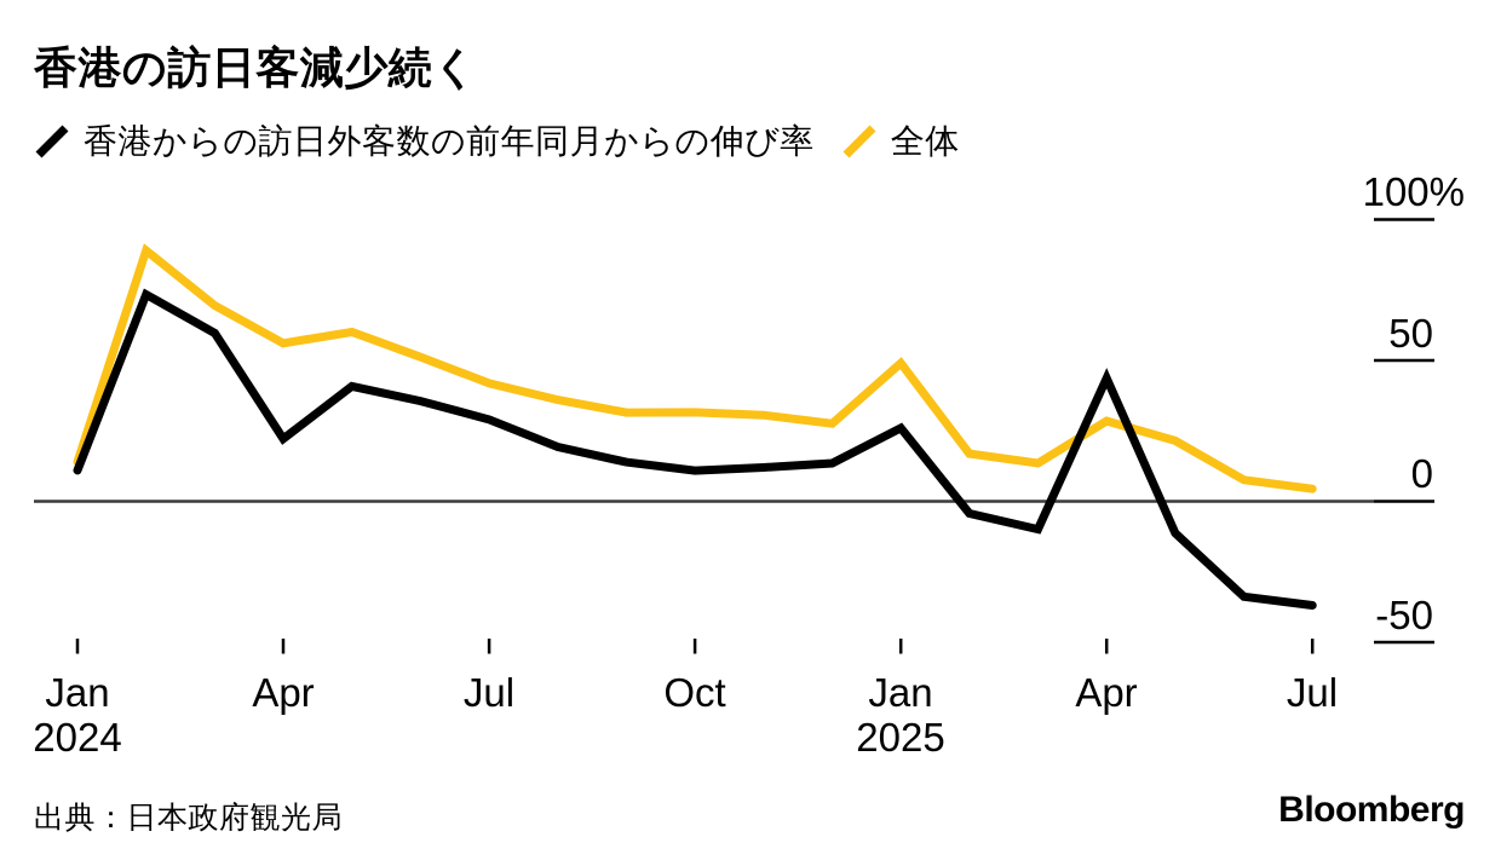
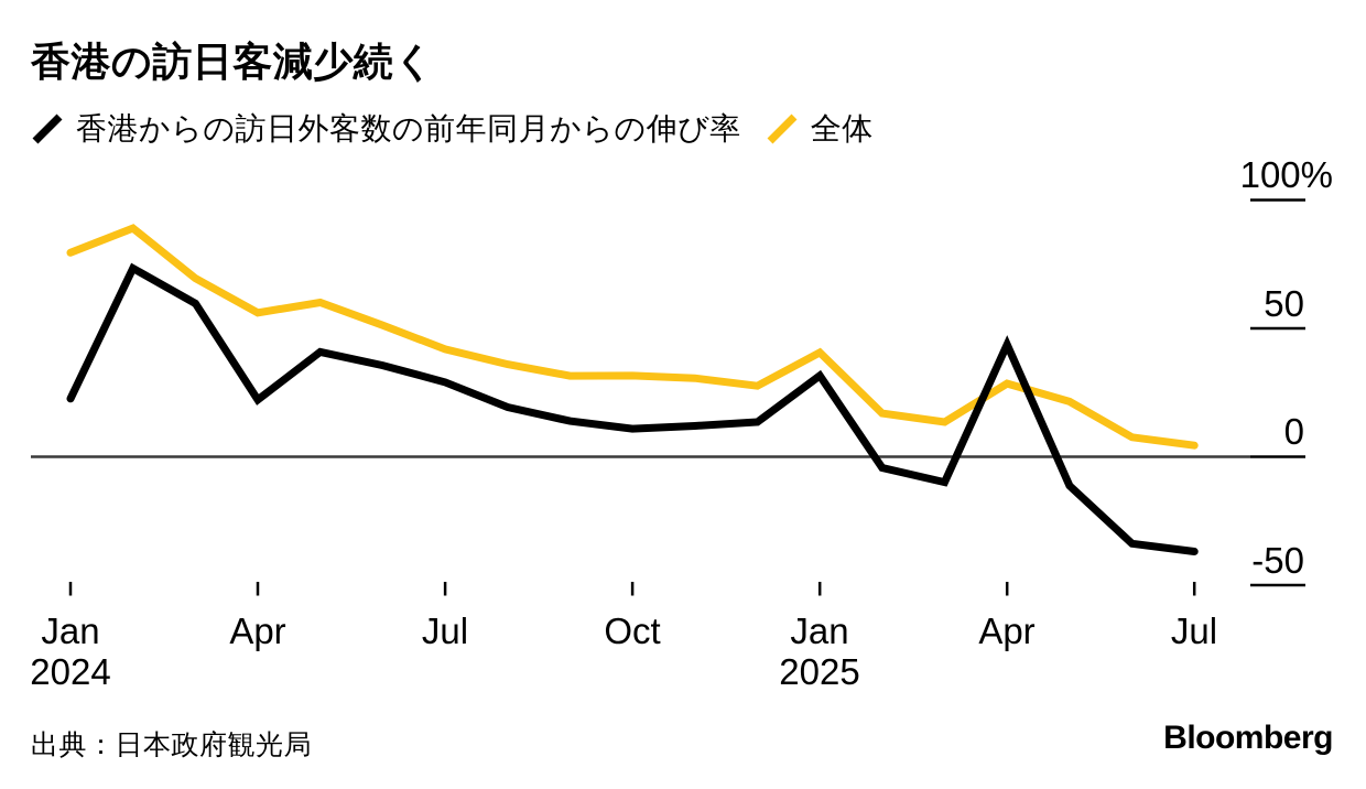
香港からの訪日外客数の前年同月からの伸び率/Jan 2024: 11 -> 23
全体/Jan 2024: 14 -> 80
香港からの訪日外客数の前年同月からの伸び率/Jan 2025: 26 -> 32
全体/Jan 2025: 49 -> 41
